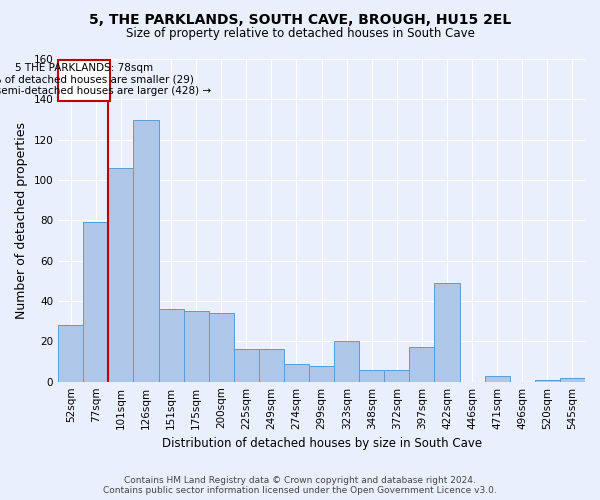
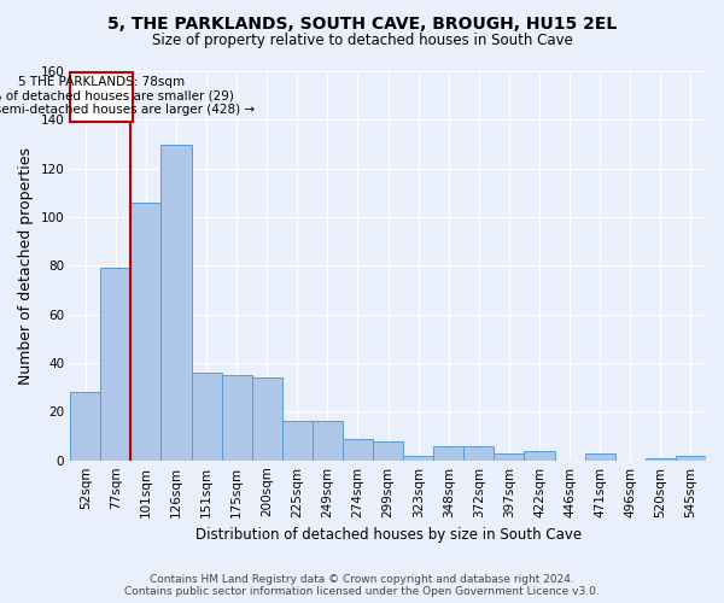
323sqm: 20 -> 2
397sqm: 17 -> 3
422sqm: 49 -> 4
